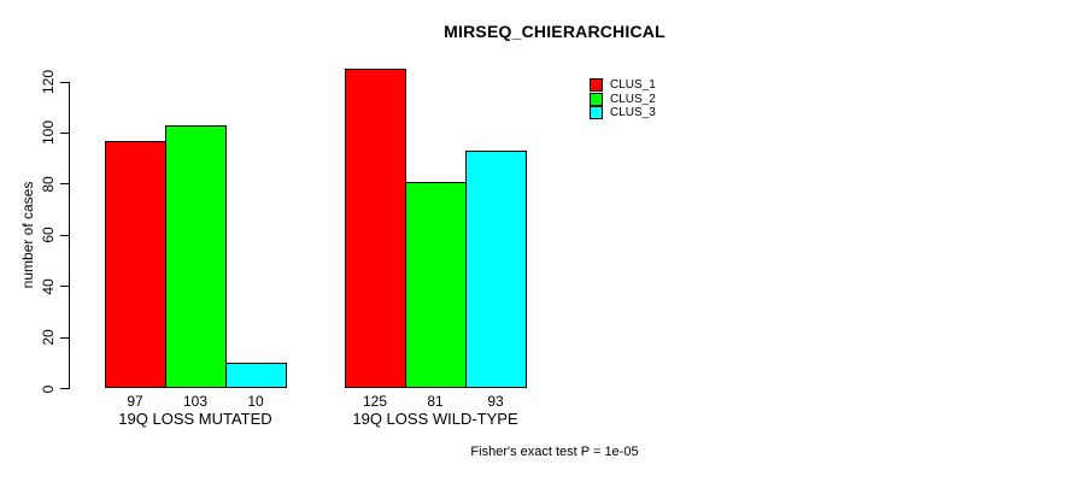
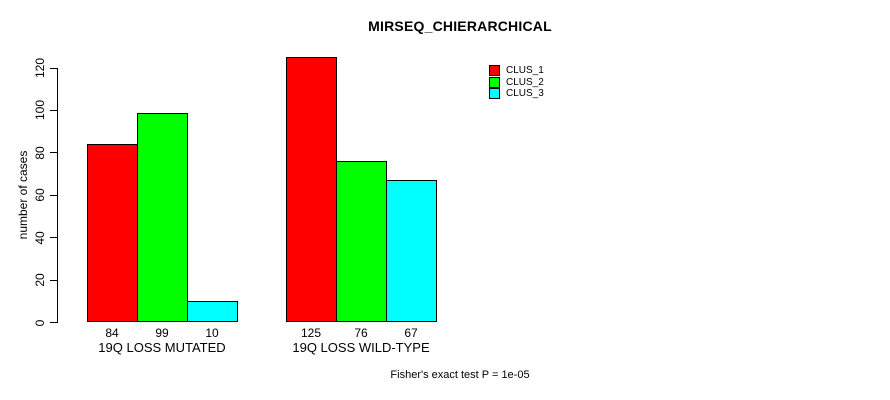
CLUS_1/19Q LOSS MUTATED: 97 -> 84
CLUS_2/19Q LOSS MUTATED: 103 -> 99
CLUS_2/19Q LOSS WILD-TYPE: 81 -> 76
CLUS_3/19Q LOSS WILD-TYPE: 93 -> 67
